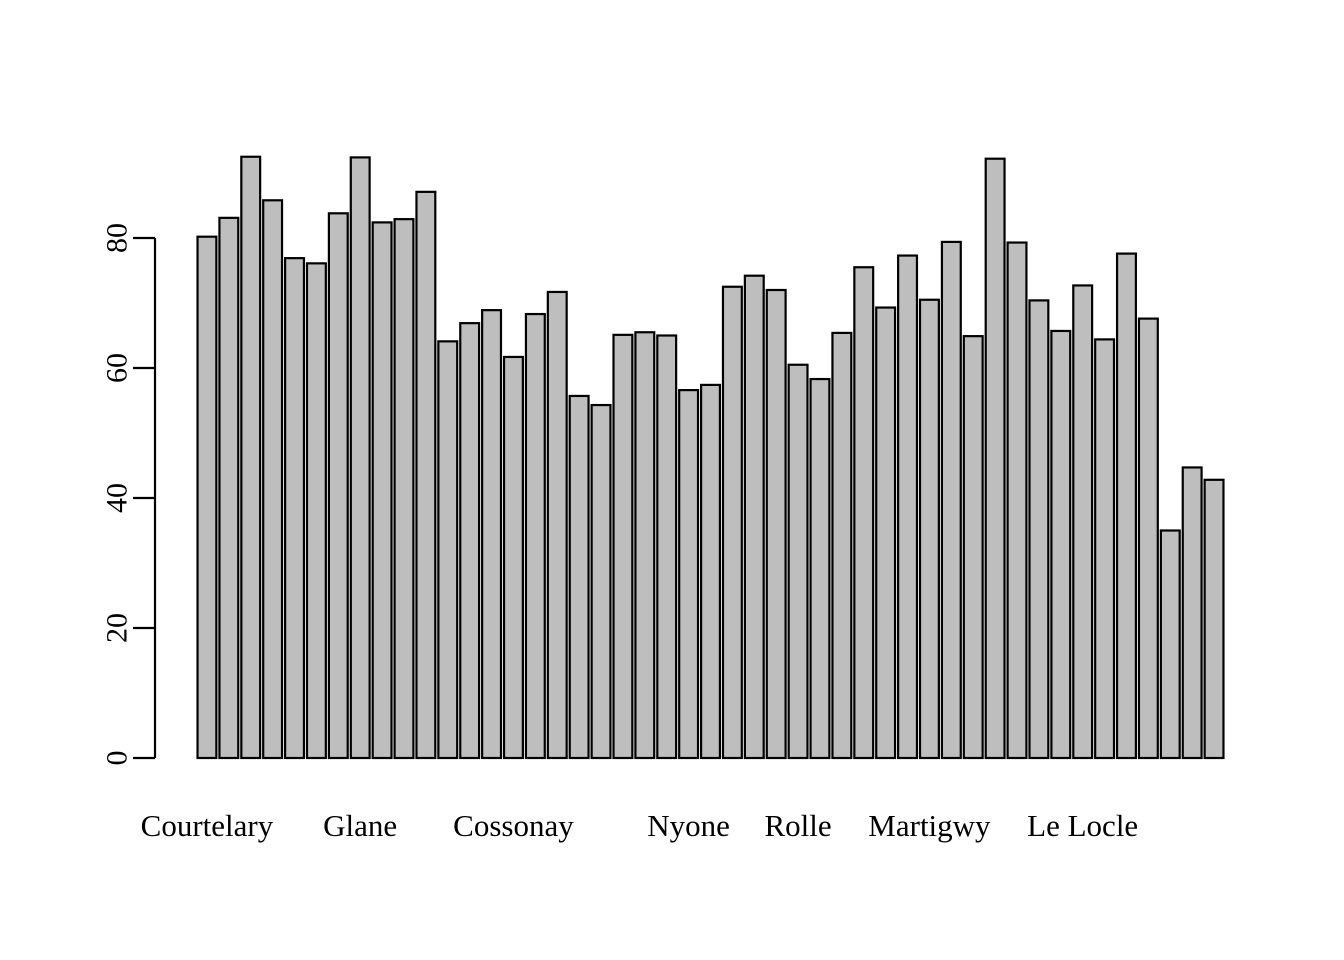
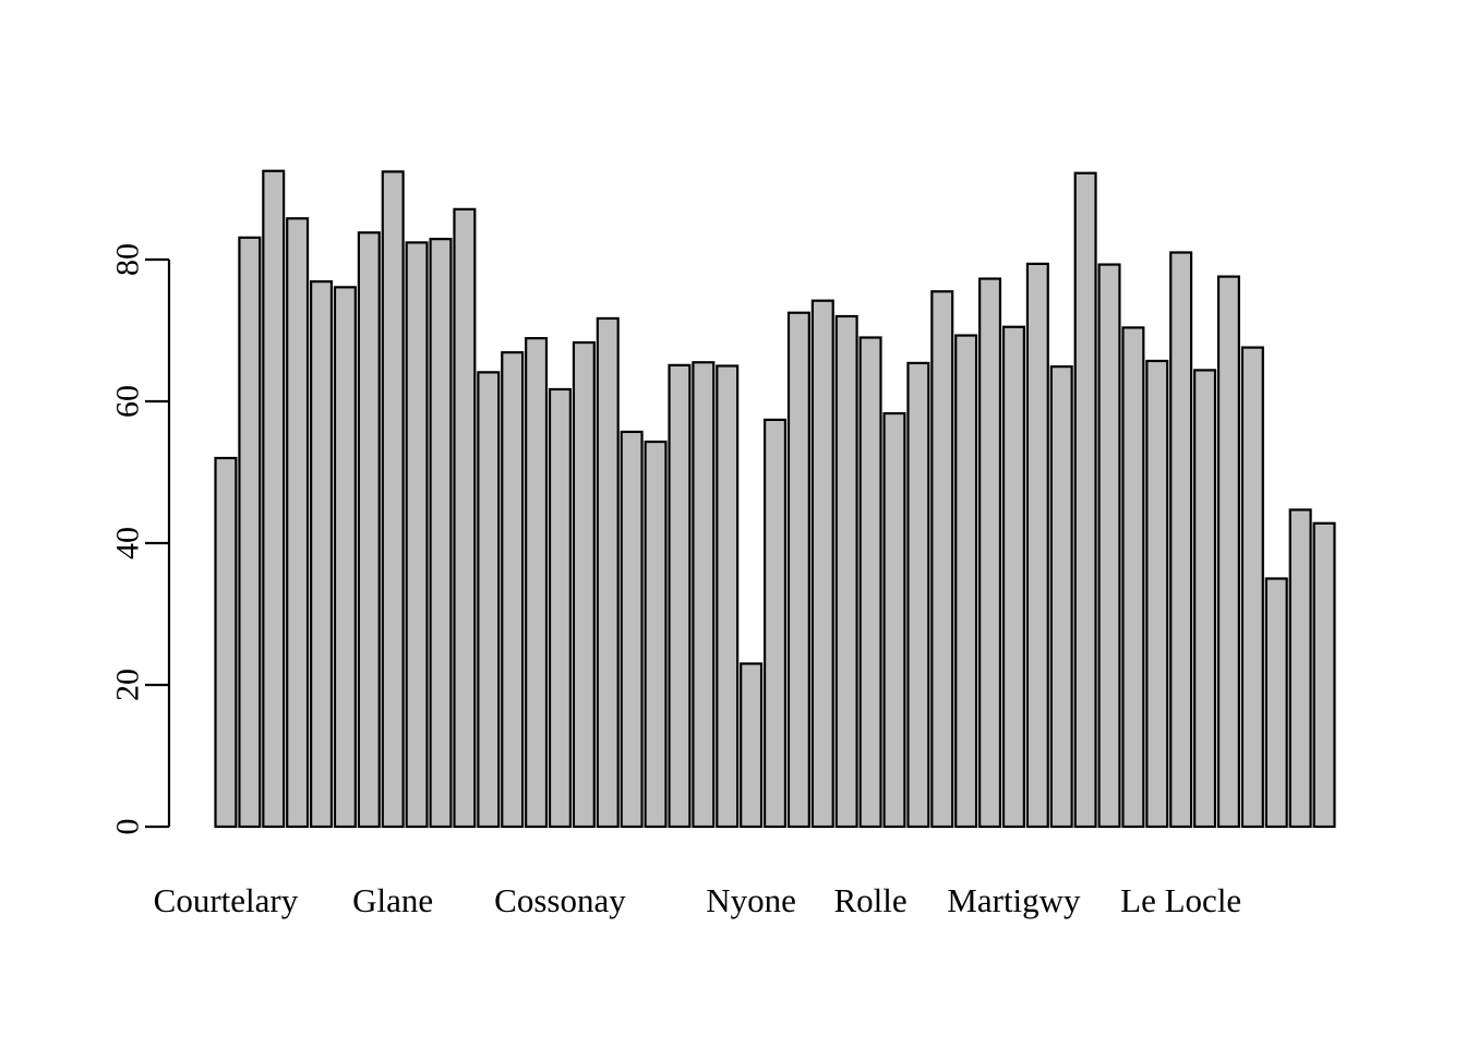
Courtelary: 80 -> 52
Nyone: 57 -> 23
Rolle: 60 -> 69
Le Locle: 73 -> 81
